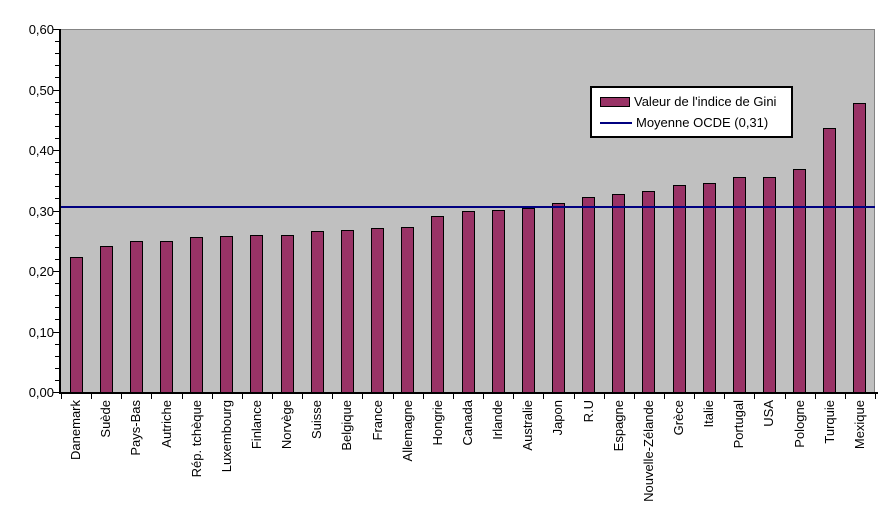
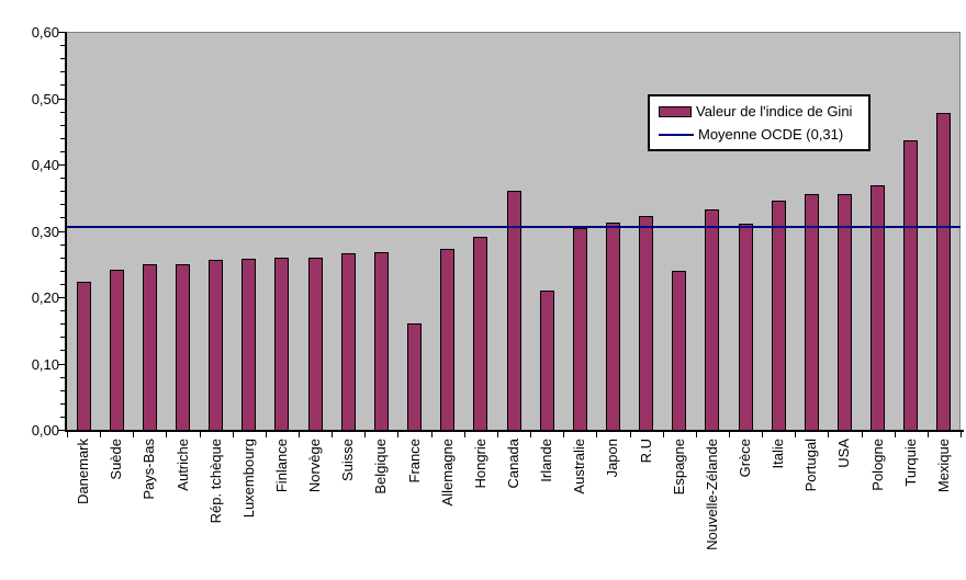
France: 0,27 -> 0,16
Canada: 0,30 -> 0,36
Irlande: 0,30 -> 0,21
Espagne: 0,33 -> 0,24
Grèce: 0,34 -> 0,31
